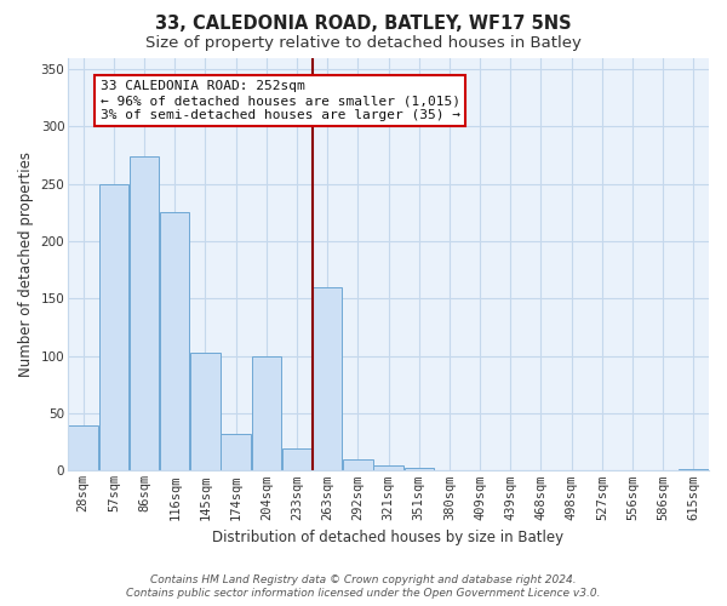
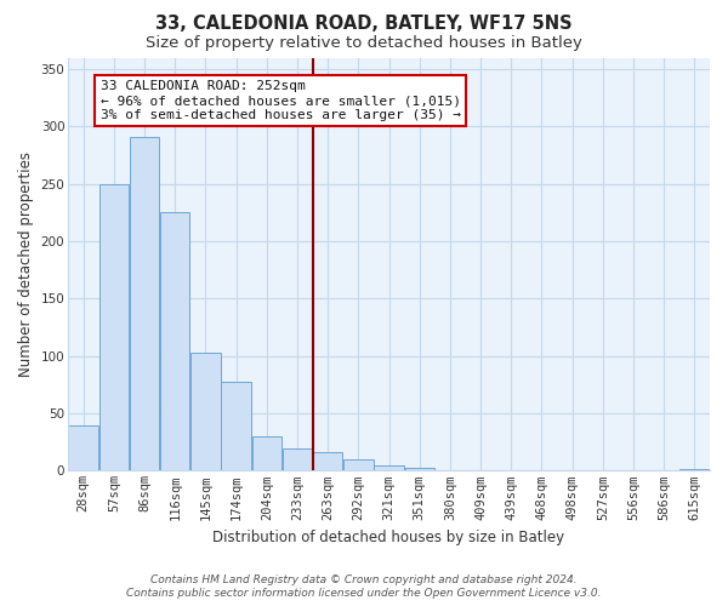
86sqm: 274 -> 291
174sqm: 32 -> 78
204sqm: 100 -> 30
263sqm: 160 -> 16
